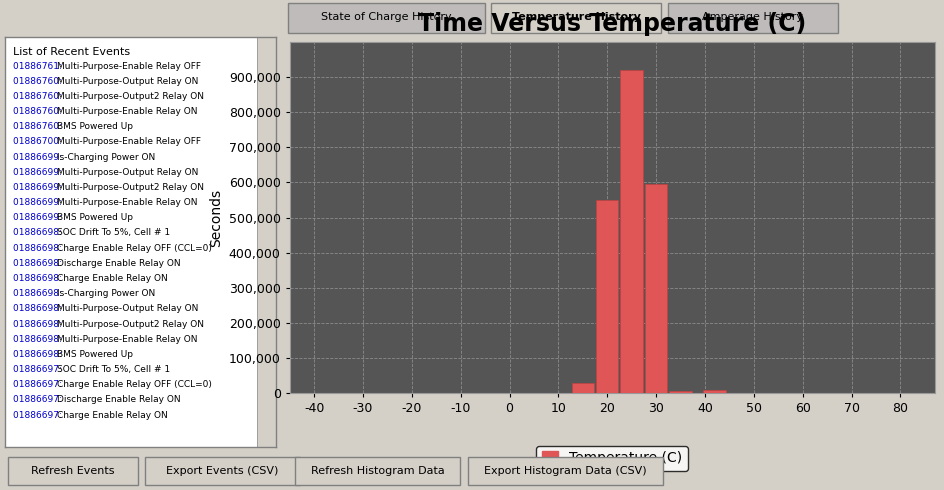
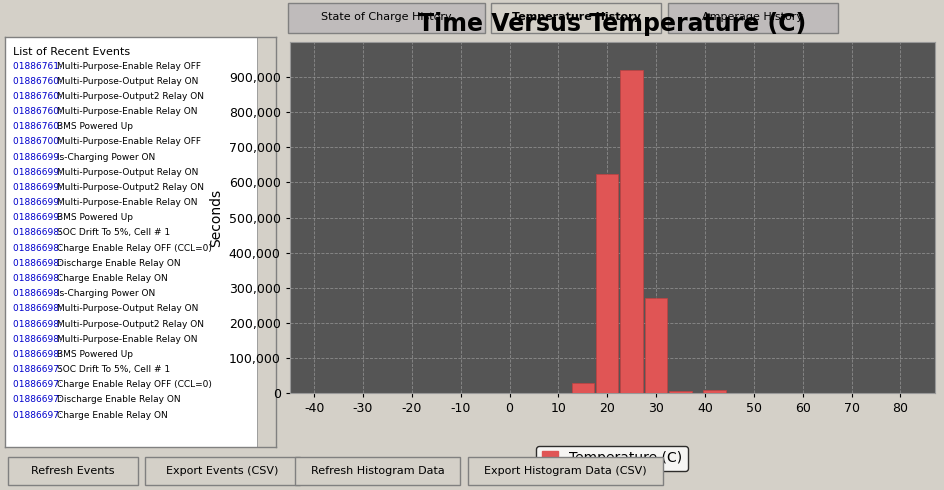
20: 550,000 -> 625,000
30: 595,000 -> 270,000
